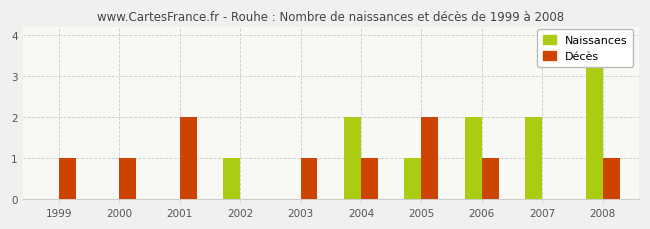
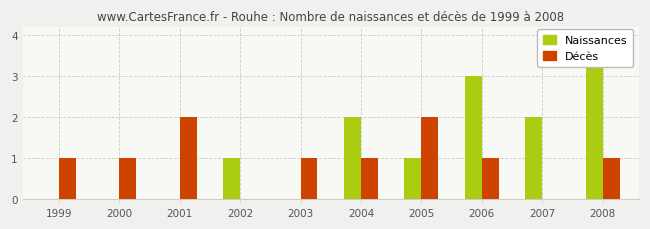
Naissances/2006: 2 -> 3
